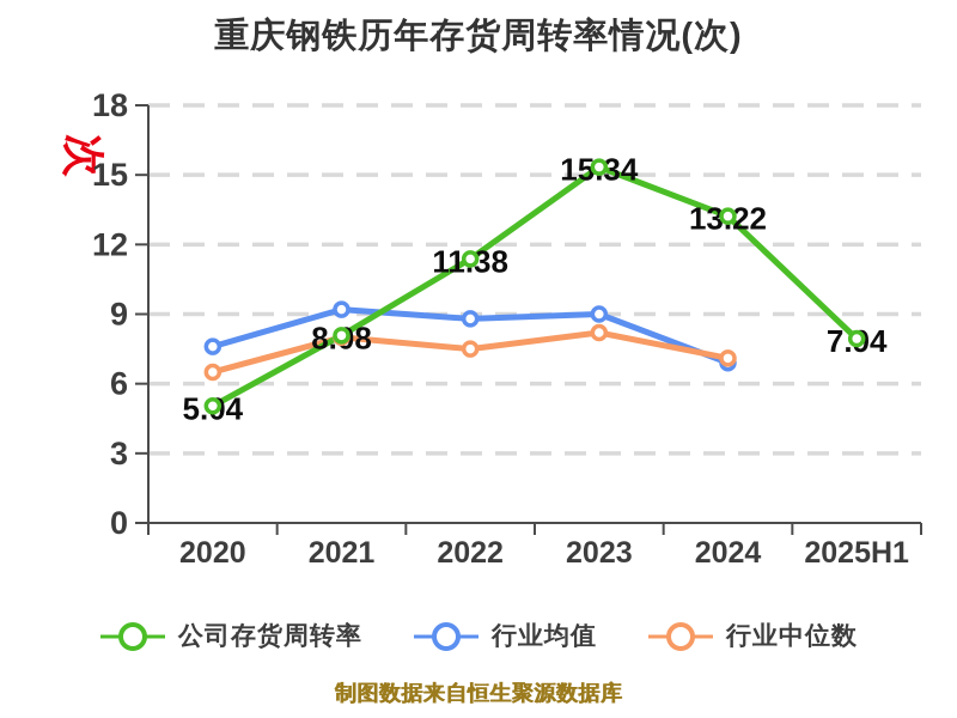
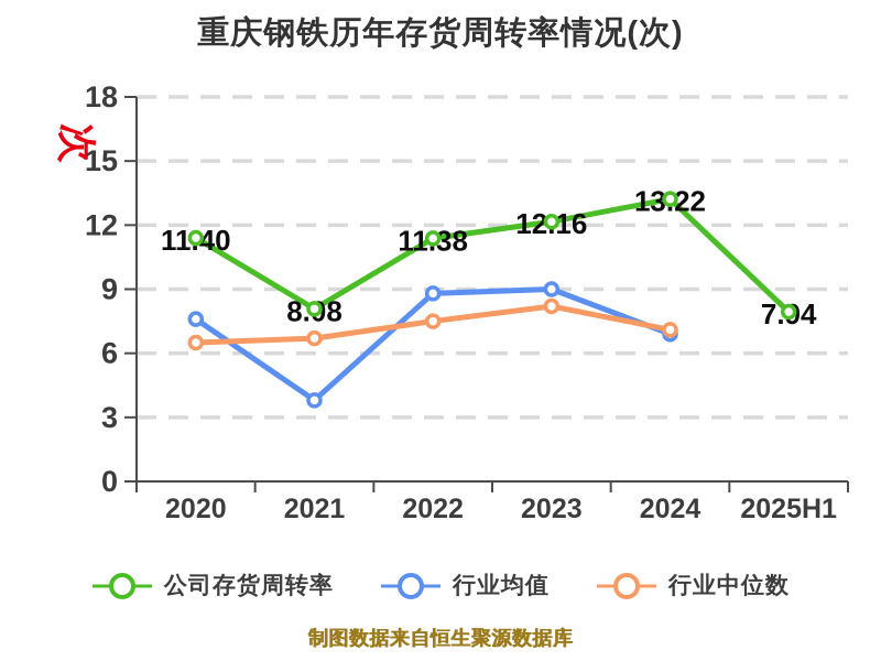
公司存货周转率/2020: 5.04 -> 11.40
行业均值/2021: 9.2 -> 3.8
行业中位数/2021: 8.0 -> 6.7
公司存货周转率/2023: 15.34 -> 12.16
